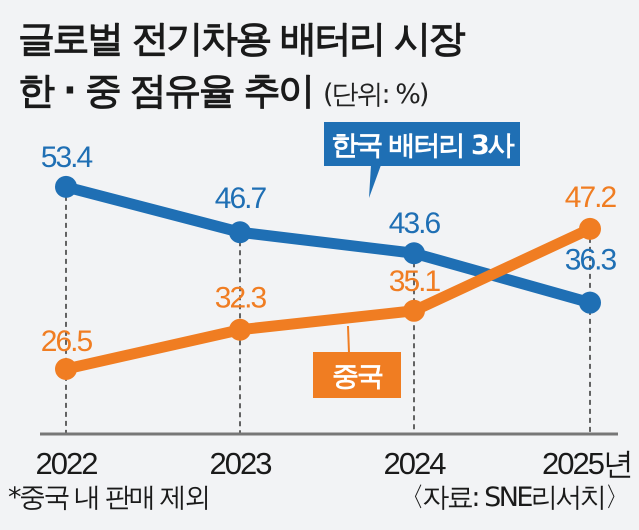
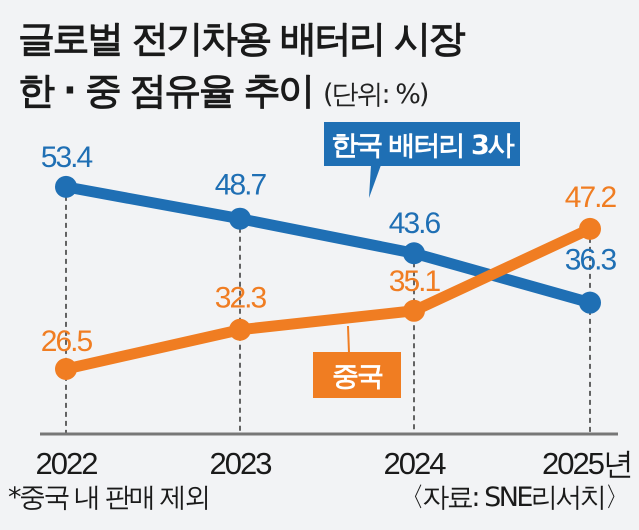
한국 배터리 3사/2023: 46.7 -> 48.7
